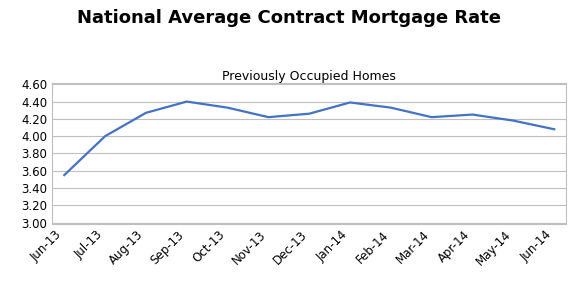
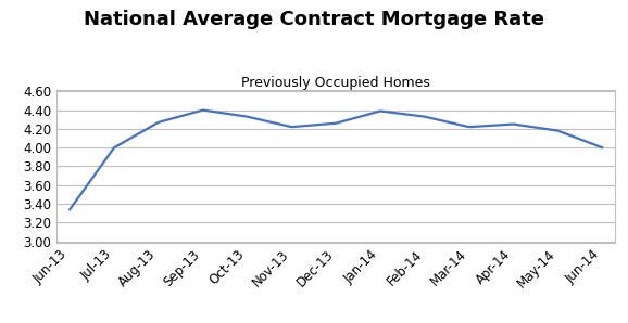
Jun-13: 3.55 -> 3.34
Jun-14: 4.08 -> 4.00
